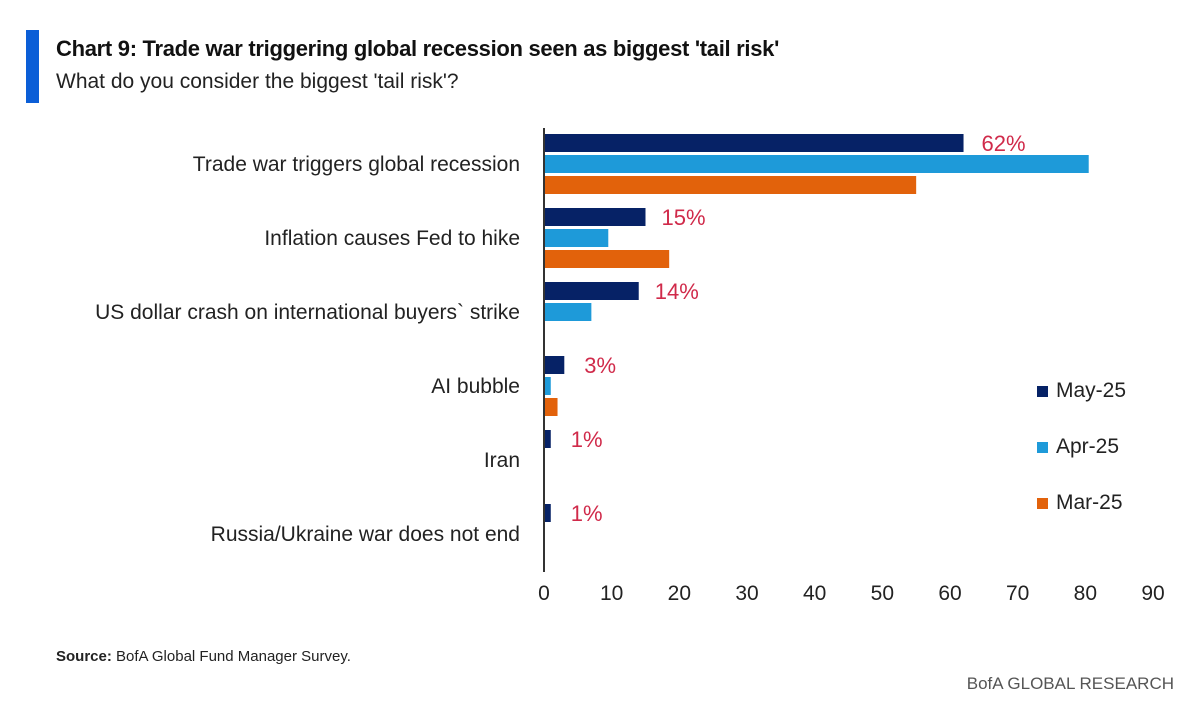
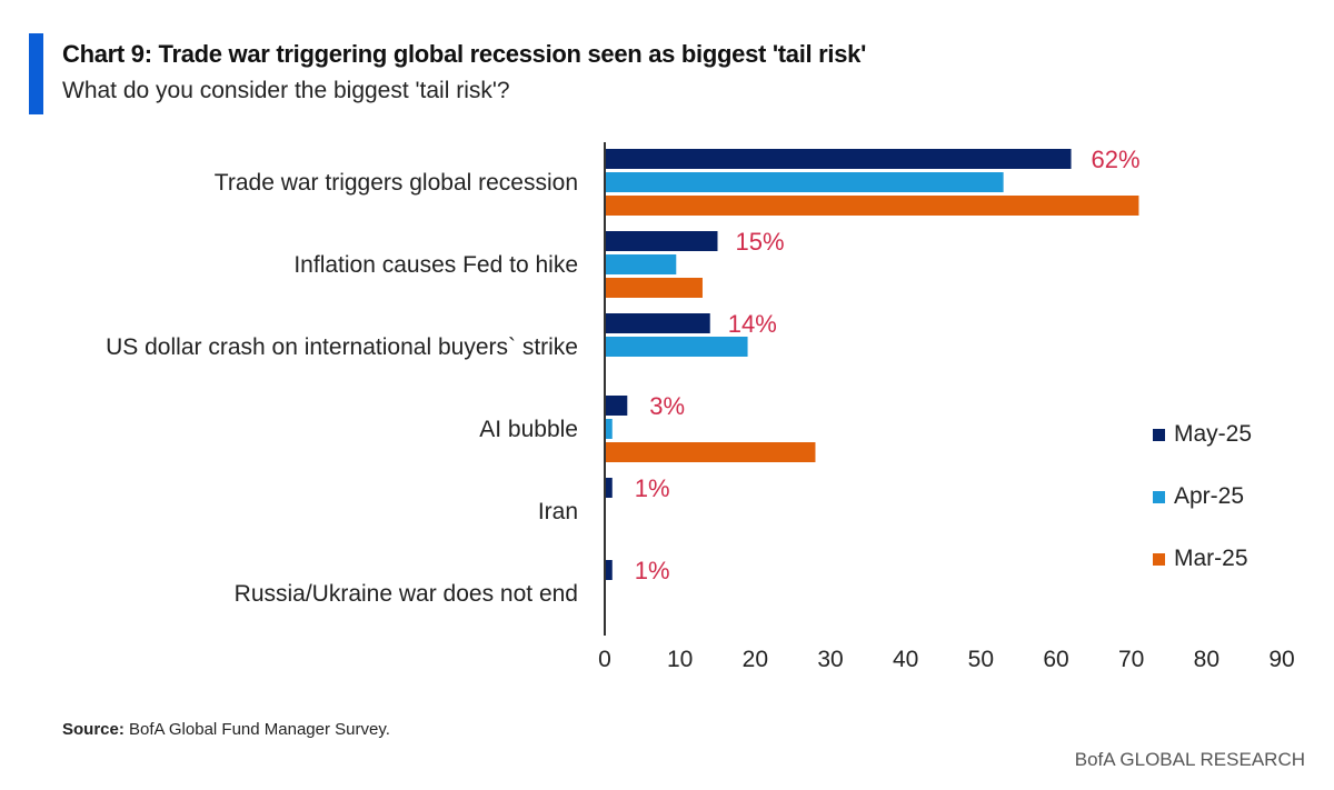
Apr-25/Trade war triggers global recession: 80 -> 53
Mar-25/Trade war triggers global recession: 55 -> 71
Mar-25/Inflation causes Fed to hike: 18 -> 13
Apr-25/US dollar crash on international buyers` strike: 7 -> 19
Mar-25/AI bubble: 2 -> 28
